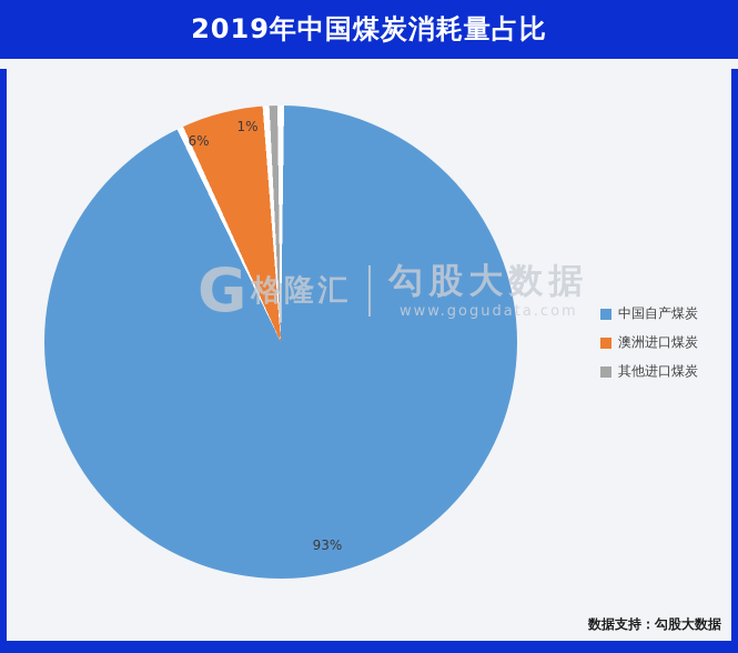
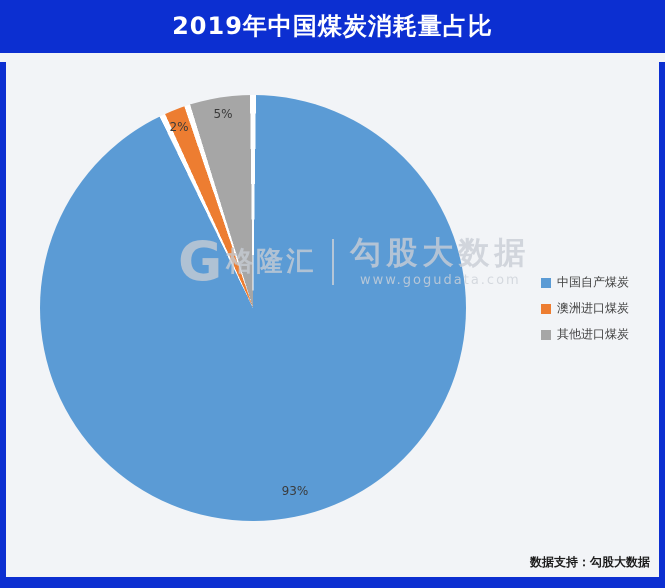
澳洲进口煤炭: 6% -> 2%
其他进口煤炭: 1% -> 5%
